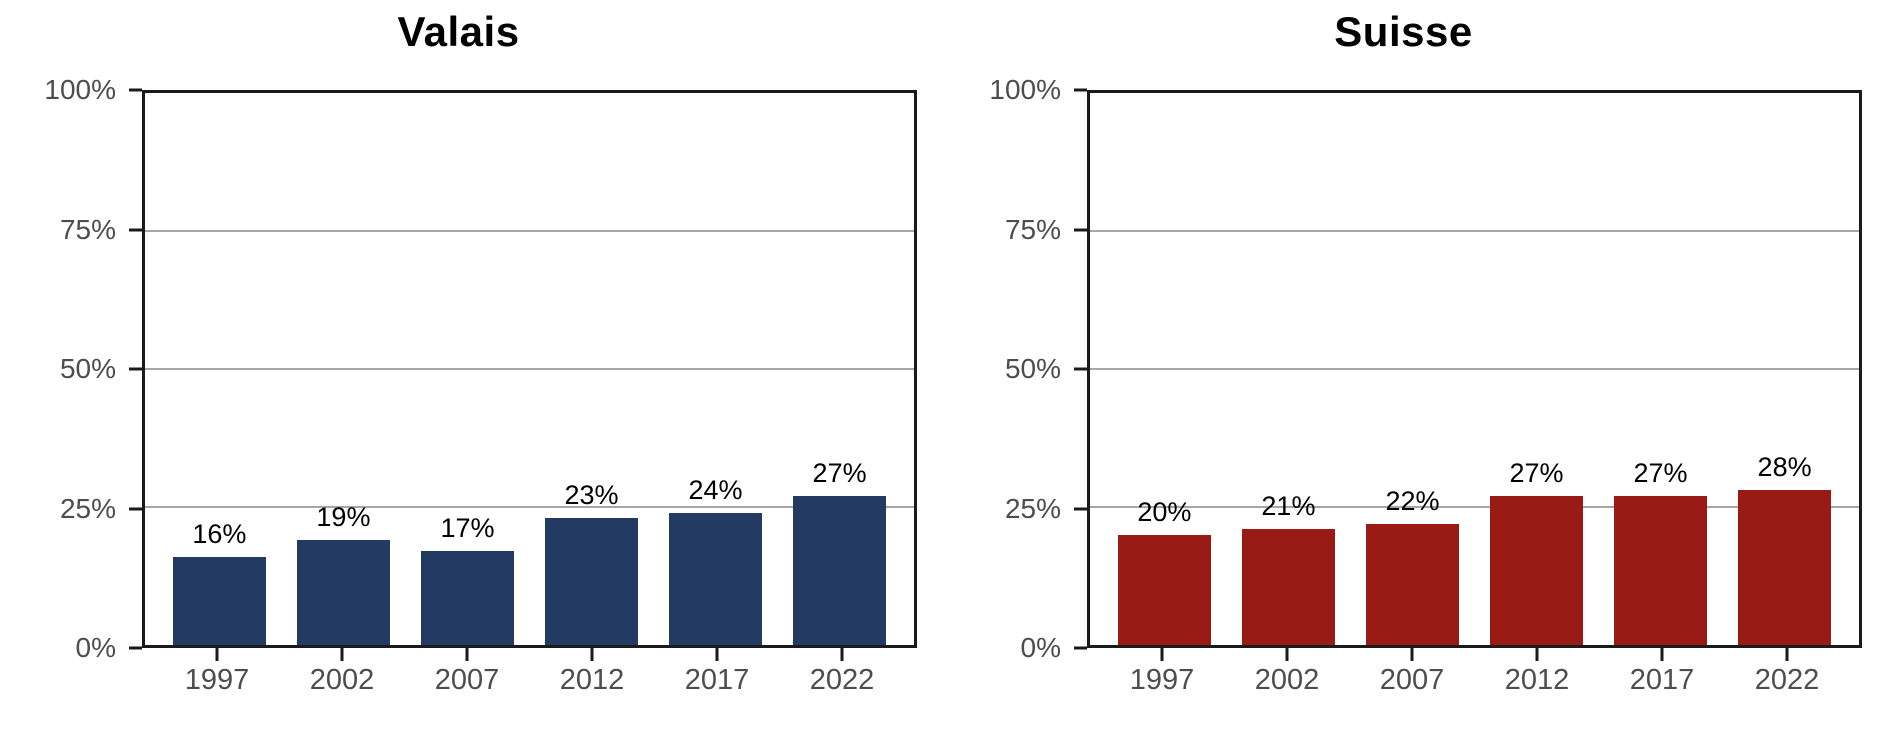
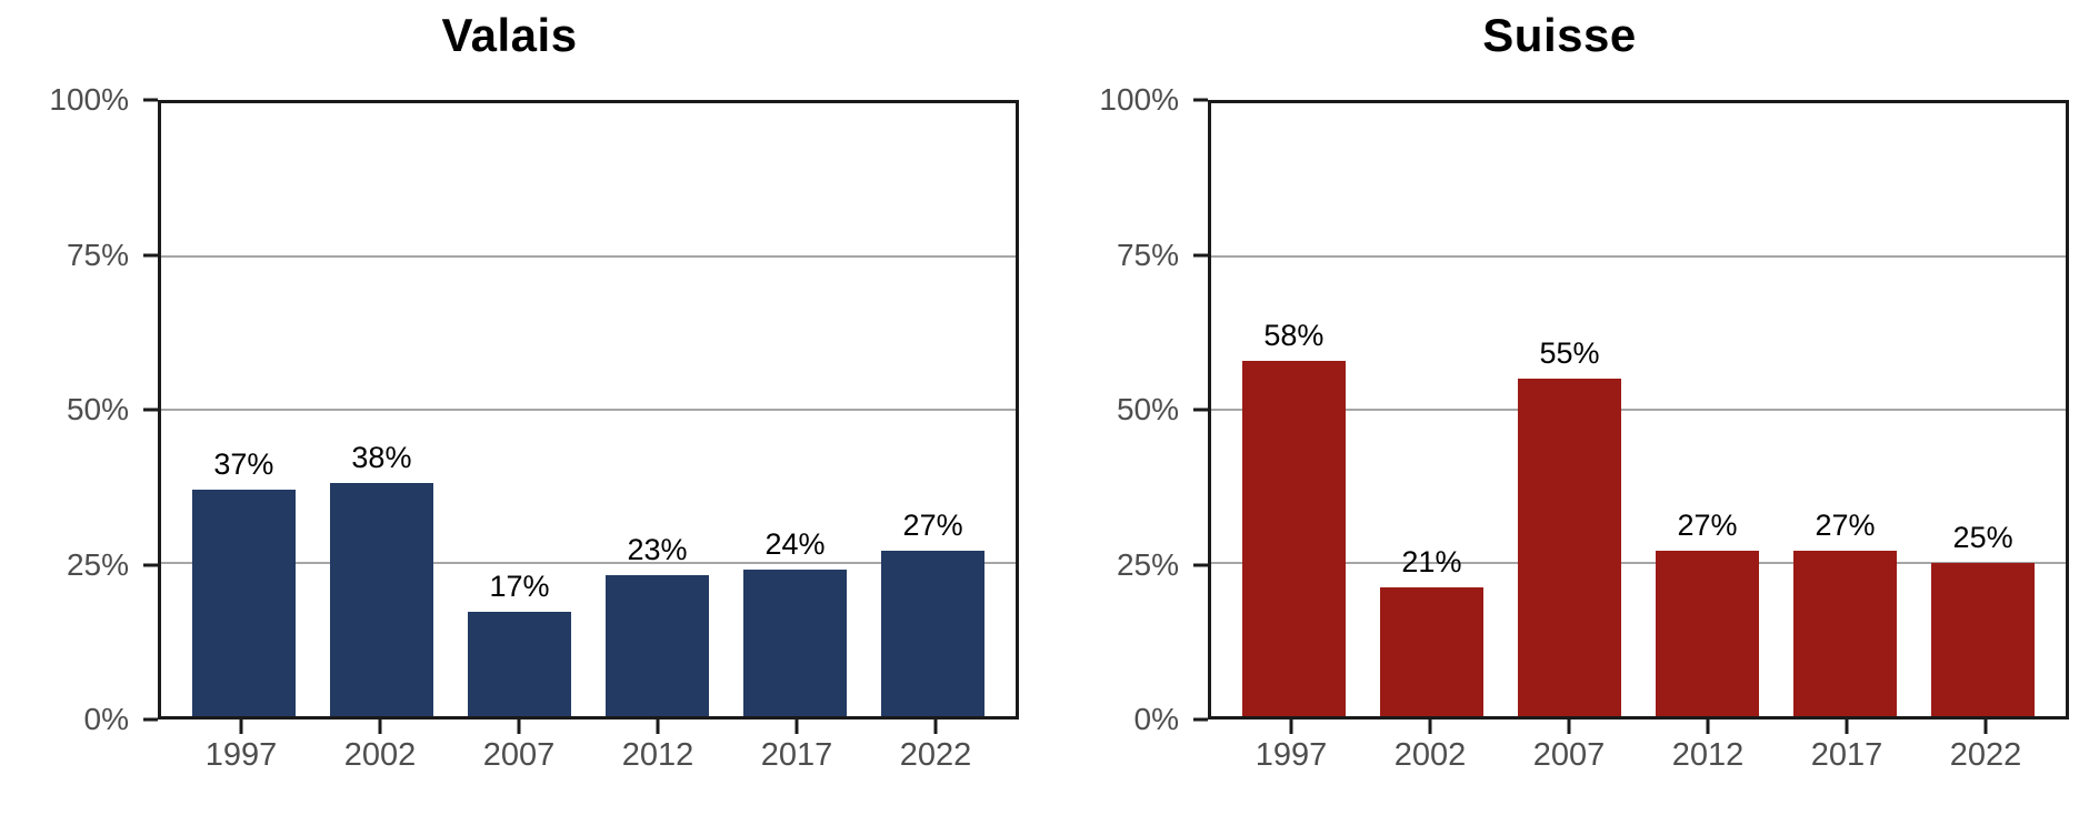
Valais/1997: 16% -> 37%
Valais/2002: 19% -> 38%
Suisse/1997: 20% -> 58%
Suisse/2007: 22% -> 55%
Suisse/2022: 28% -> 25%
